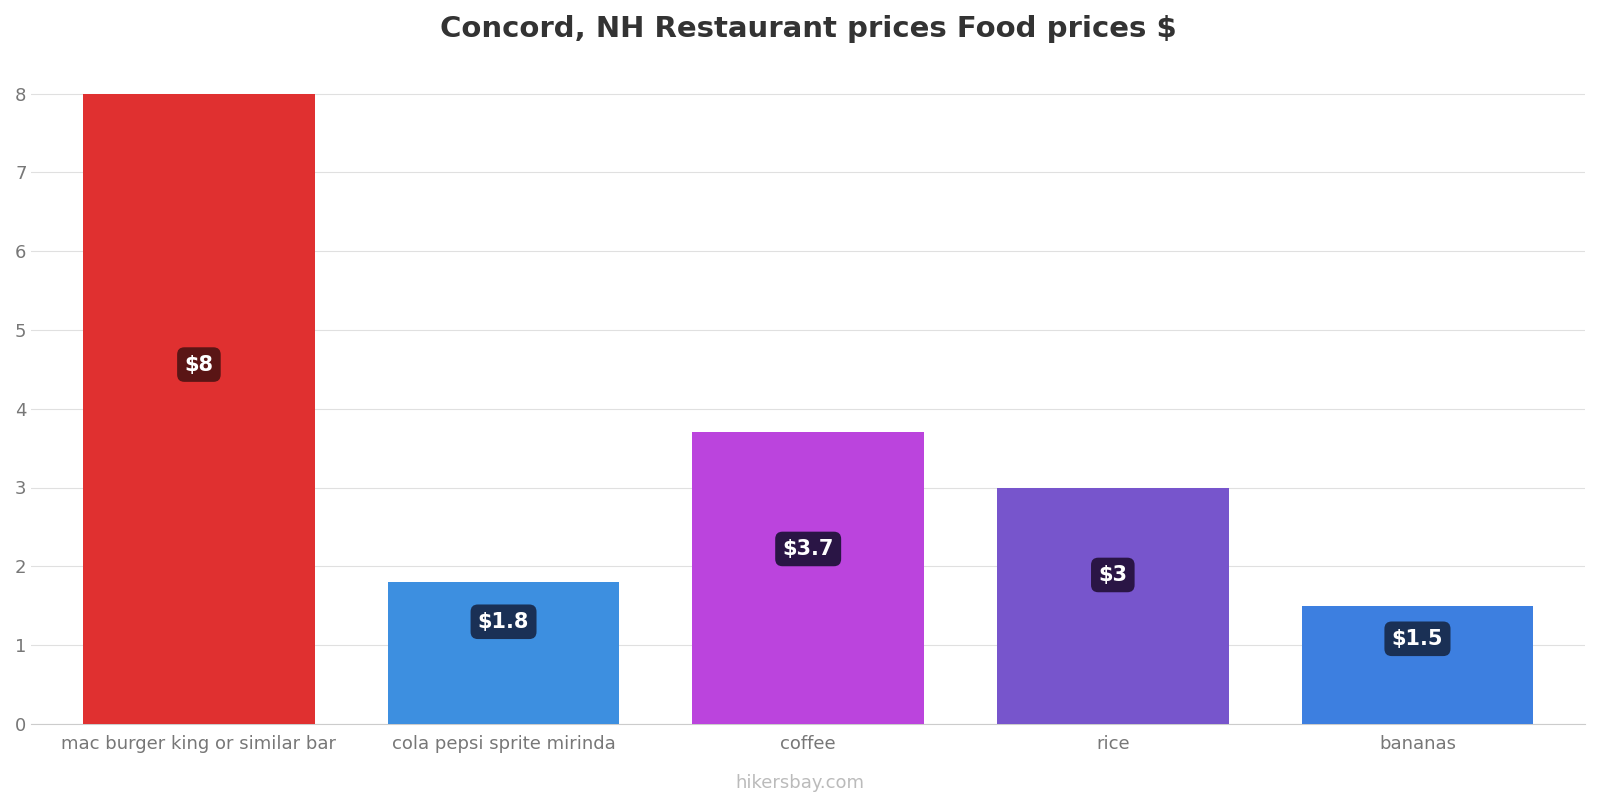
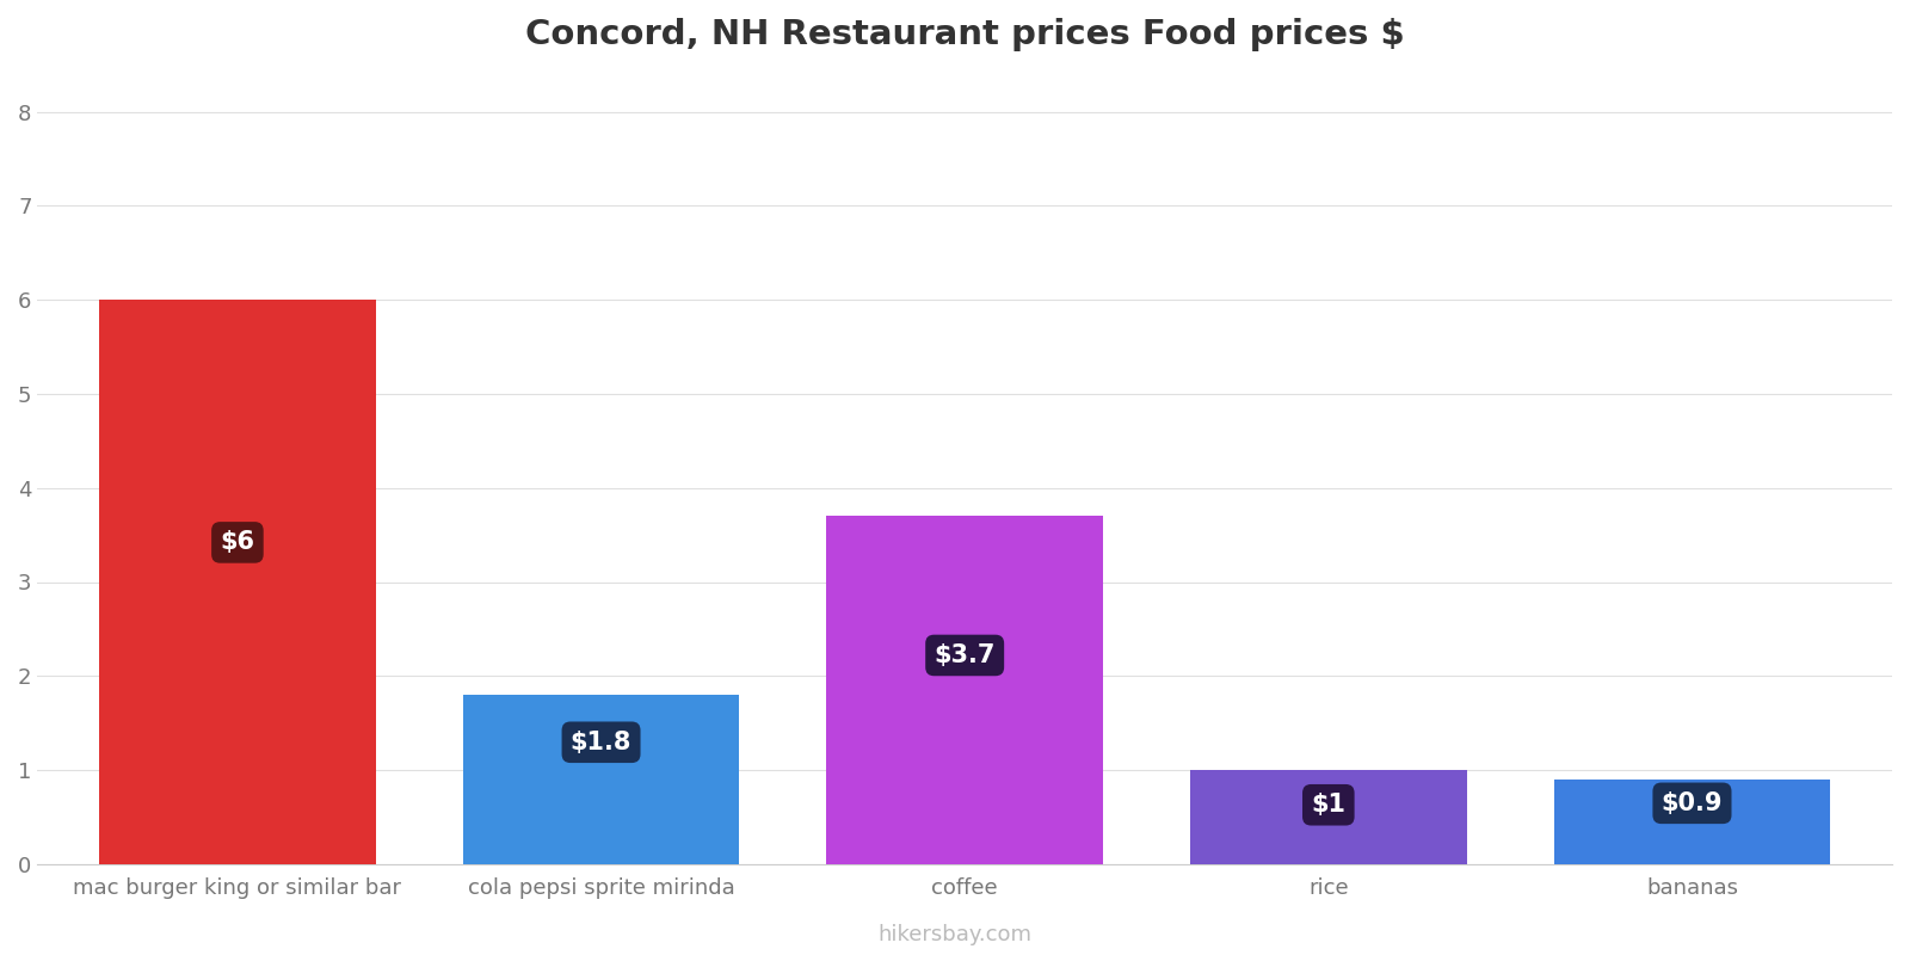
mac burger king or similar bar: $8 -> $6
rice: $3 -> $1
bananas: $1.5 -> $0.9
